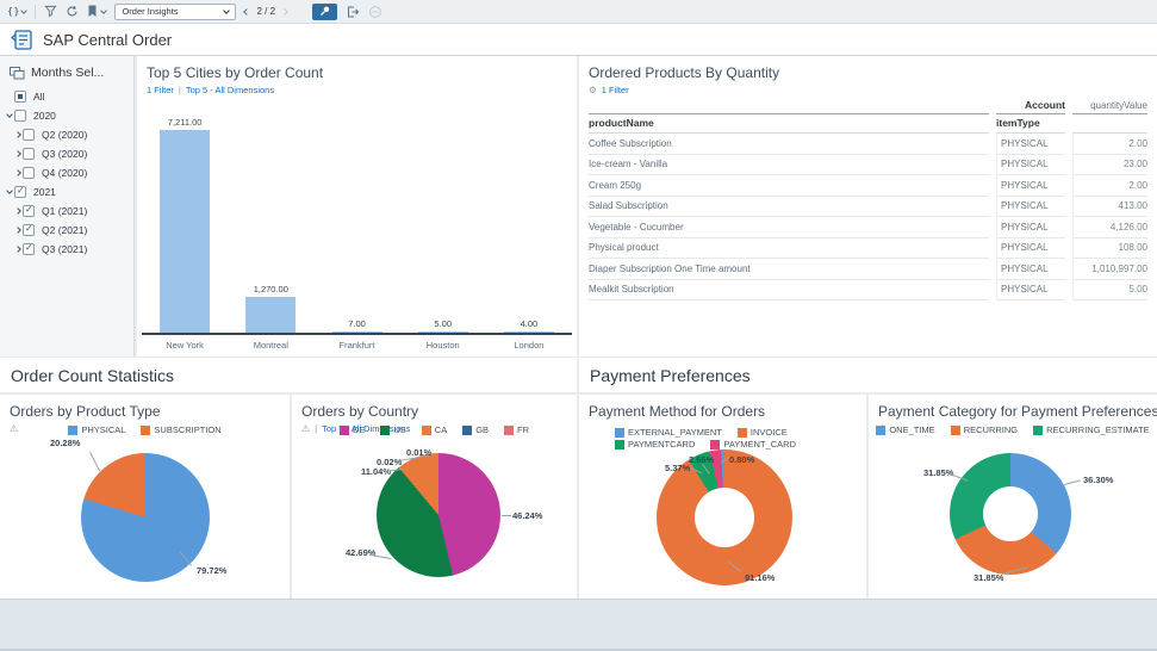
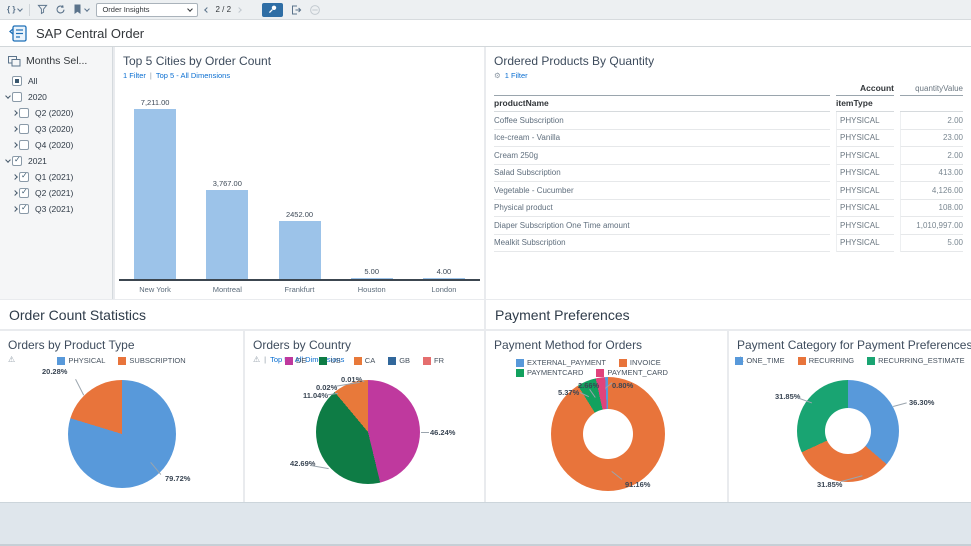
Top 5 Cities by Order Count/Montreal: 1,270.00 -> 3,767.00
Top 5 Cities by Order Count/Frankfurt: 7.00 -> 2452.00
